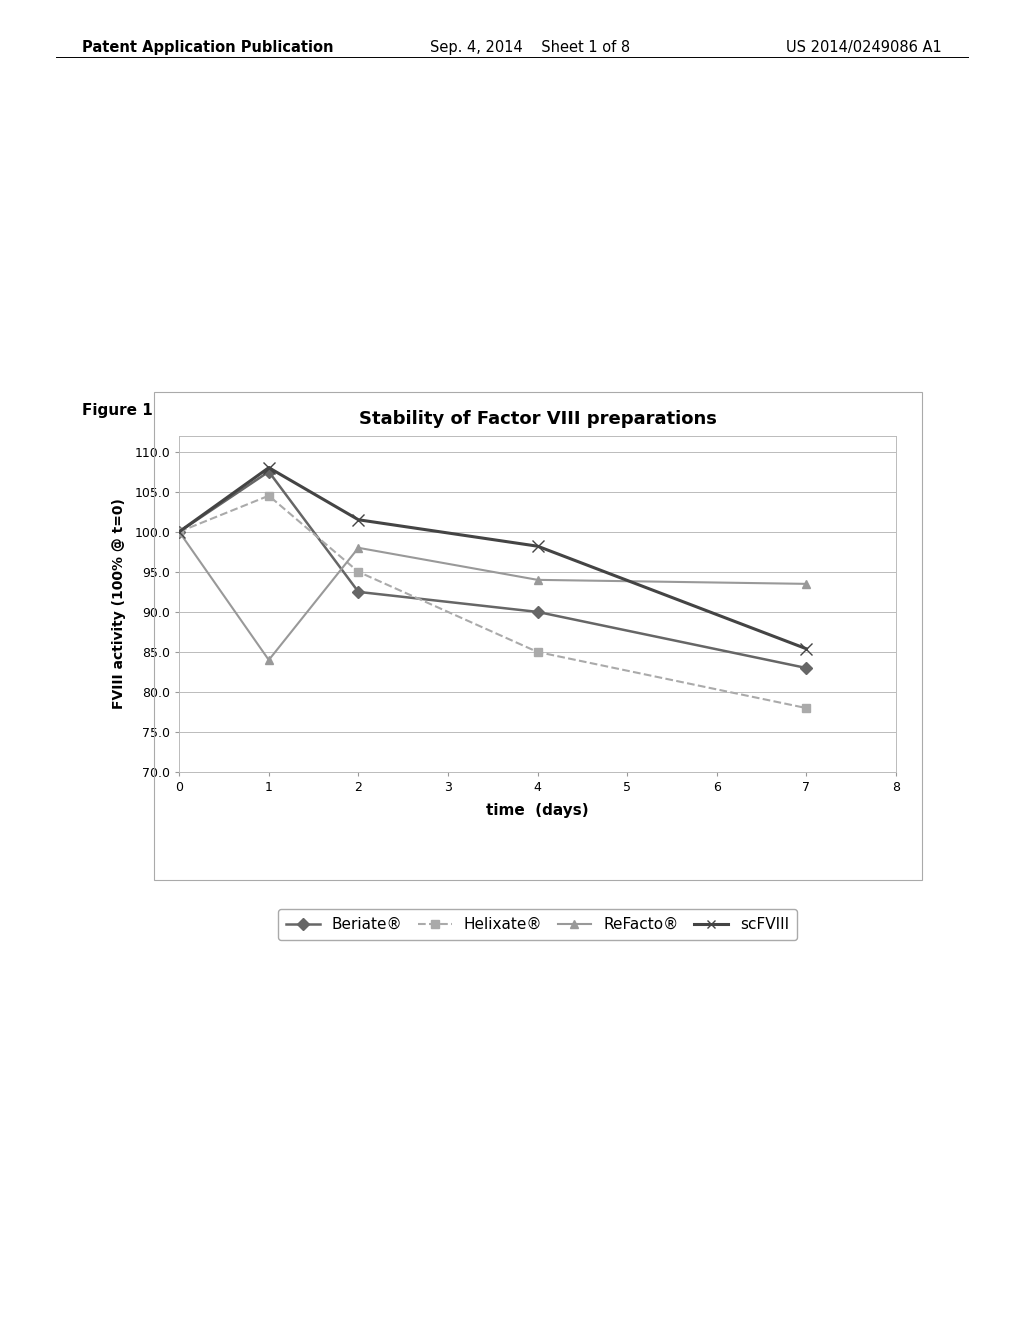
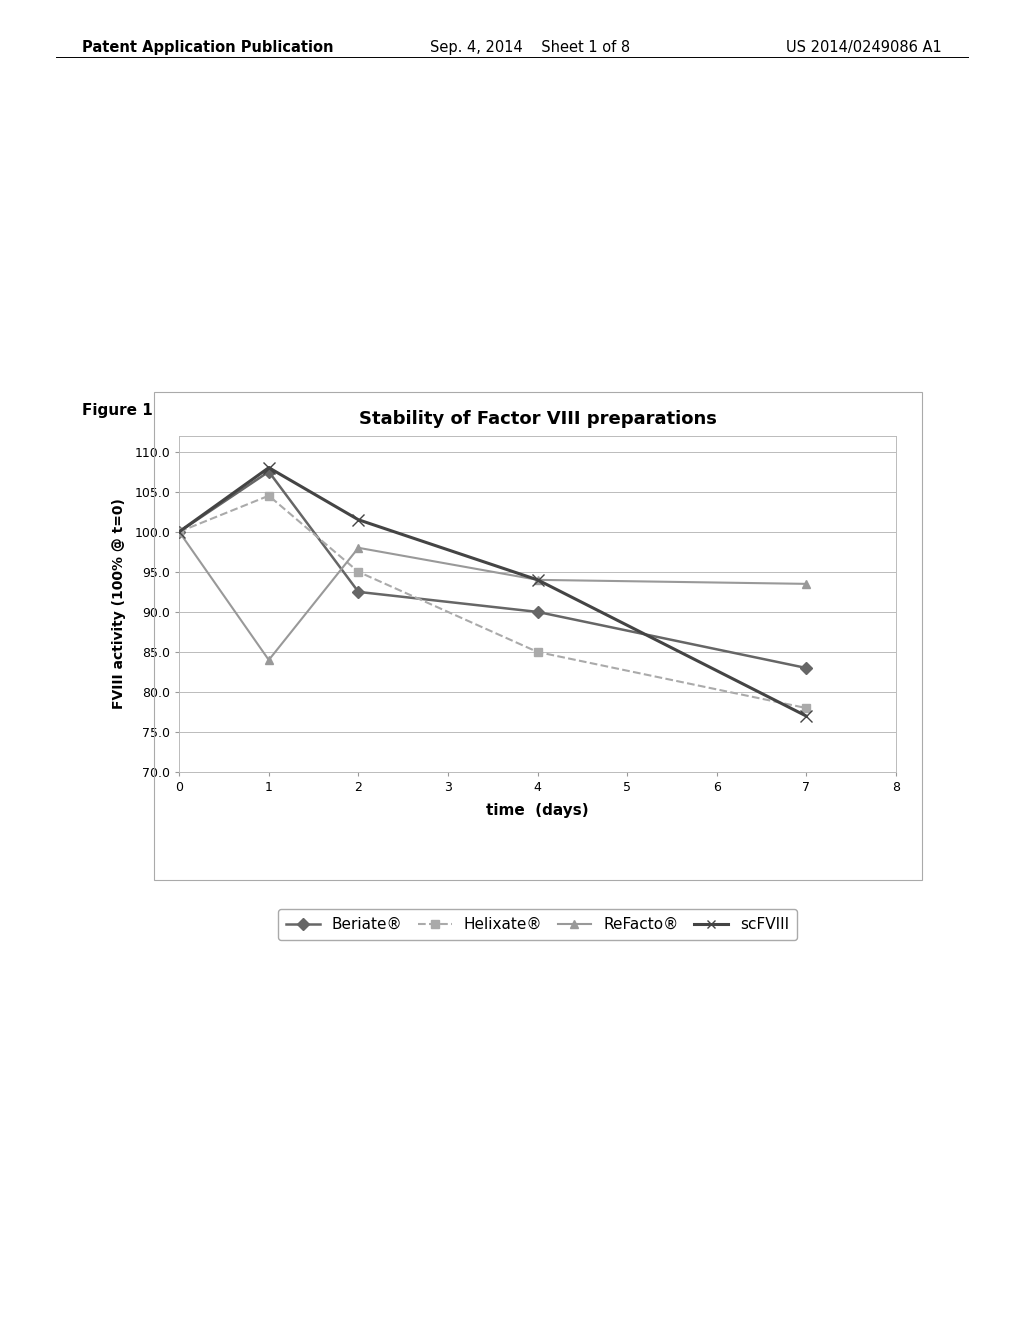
scFVIII/4: 98.2 -> 94.0
scFVIII/7: 85.4 -> 77.0
